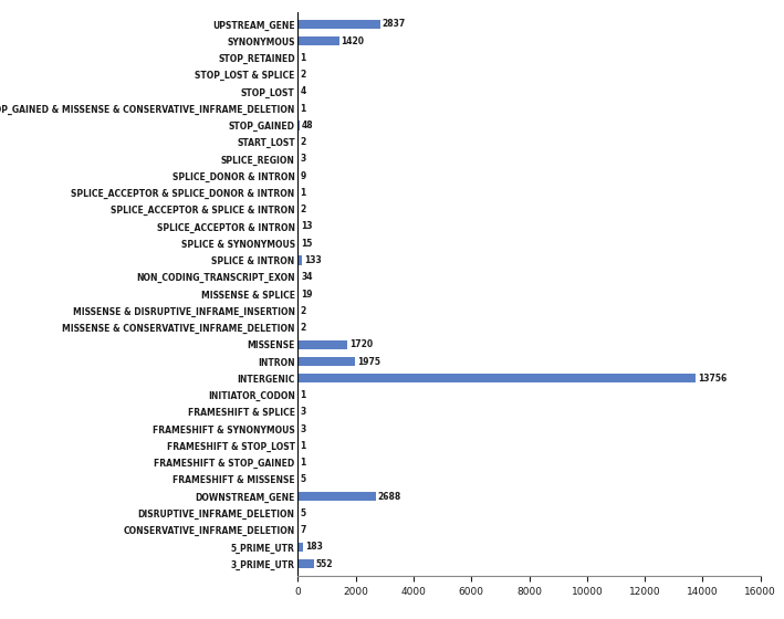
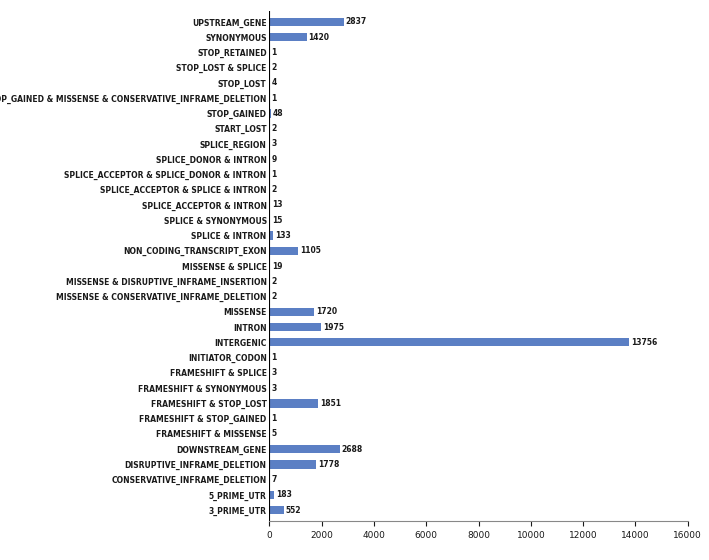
NON_CODING_TRANSCRIPT_EXON: 34 -> 1105
FRAMESHIFT & STOP_LOST: 1 -> 1851
DISRUPTIVE_INFRAME_DELETION: 5 -> 1778
